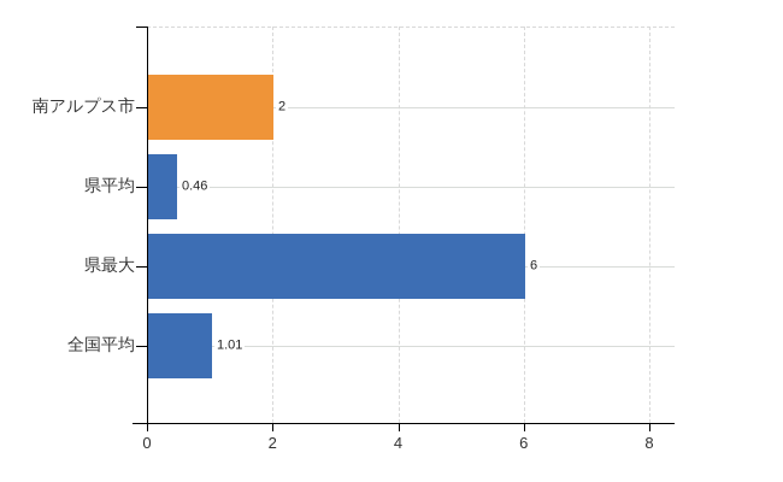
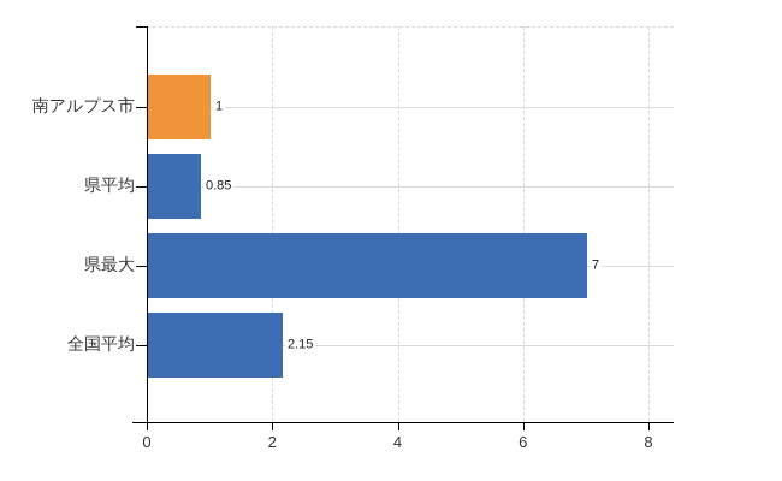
南アルプス市: 2 -> 1
県平均: 0.46 -> 0.85
県最大: 6 -> 7
全国平均: 1.01 -> 2.15
